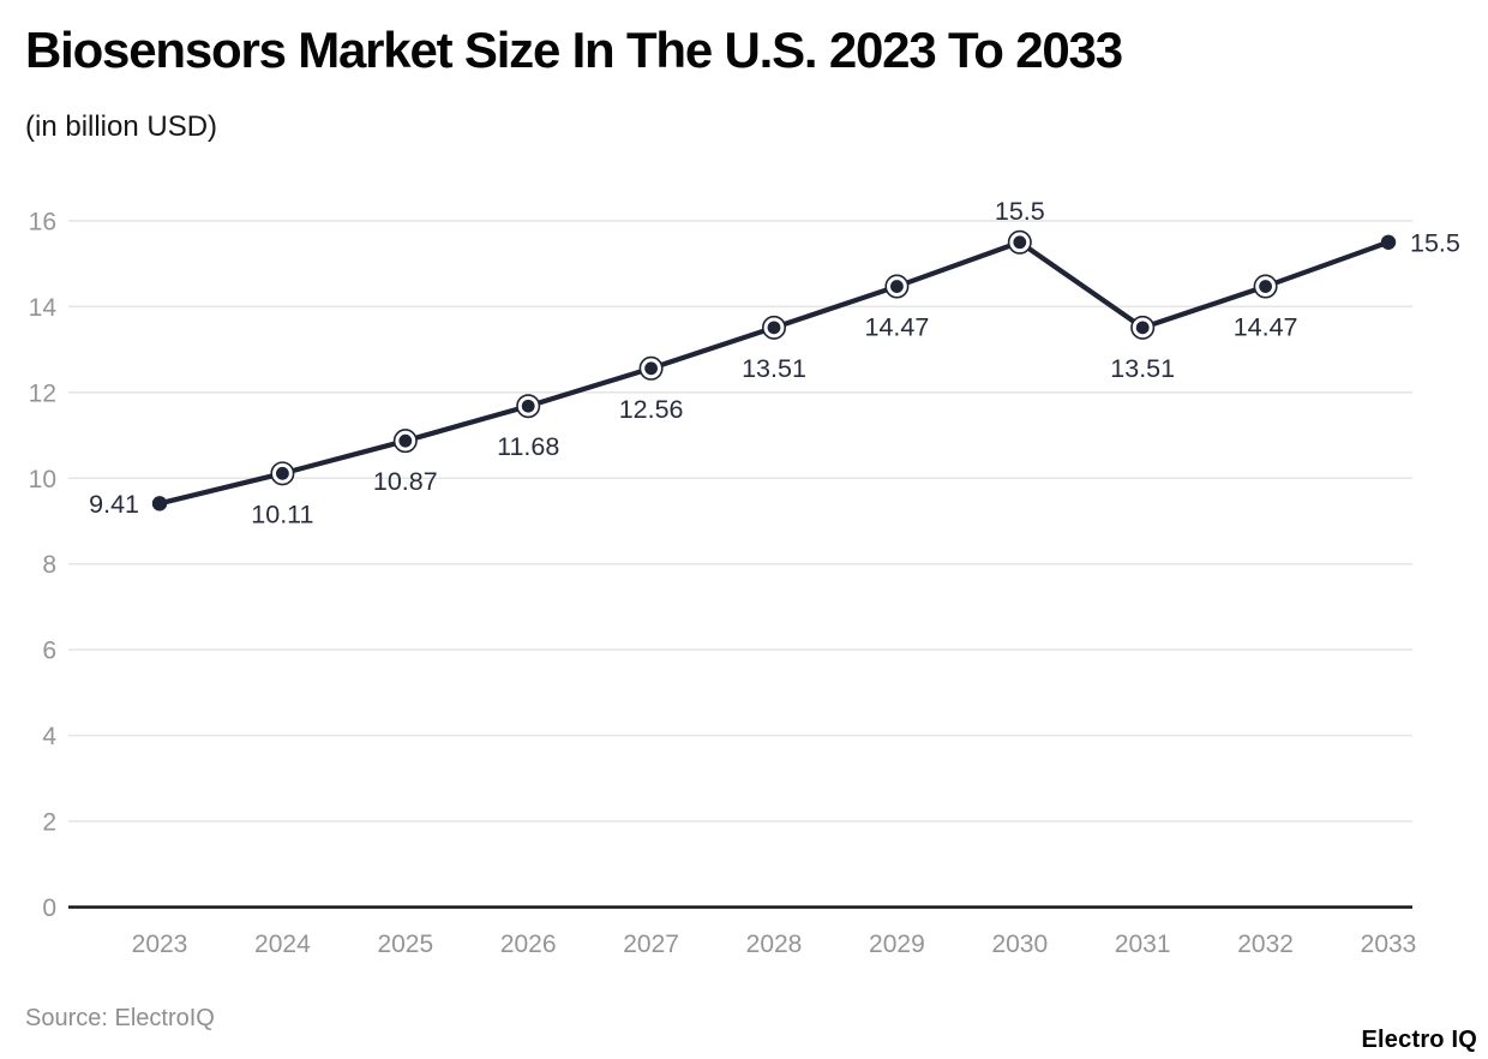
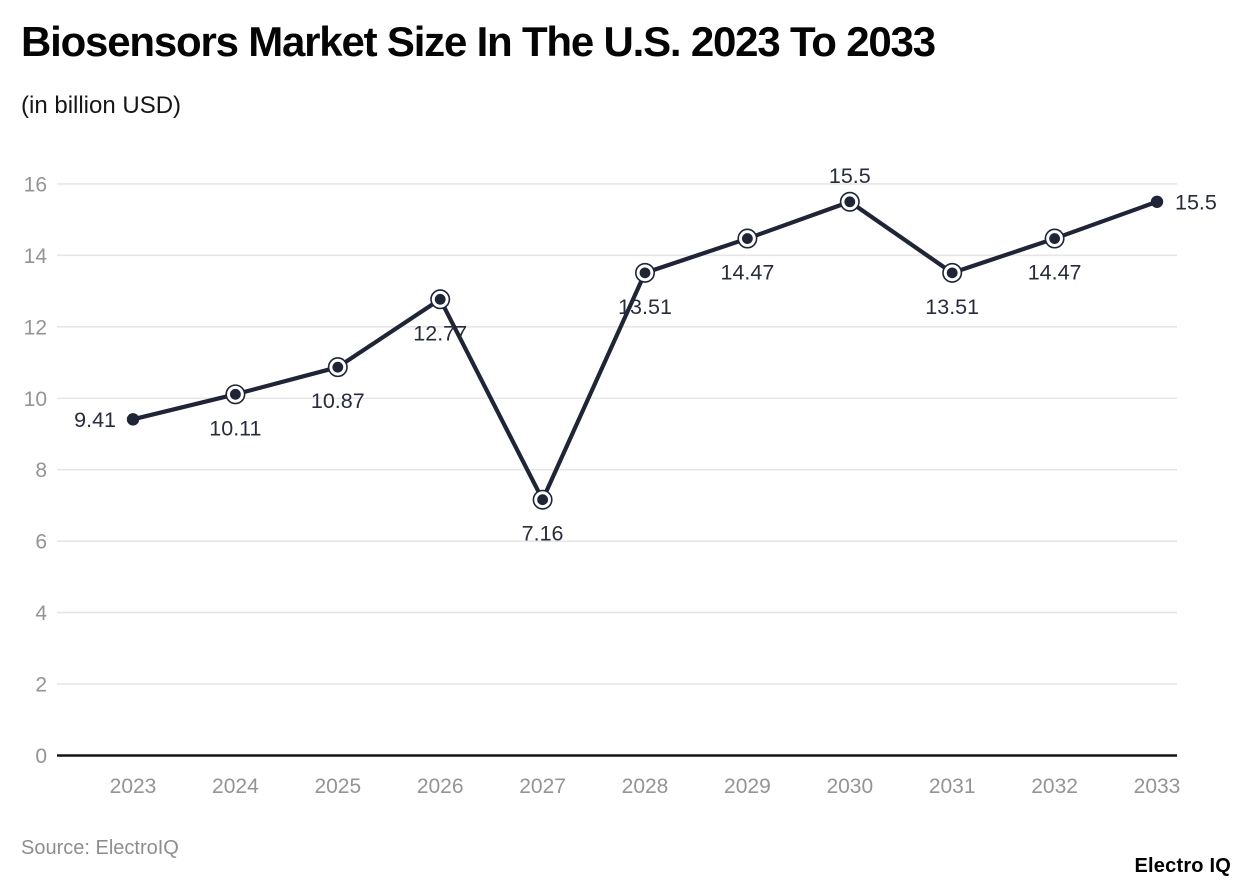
2026: 11.68 -> 12.77
2027: 12.56 -> 7.16
